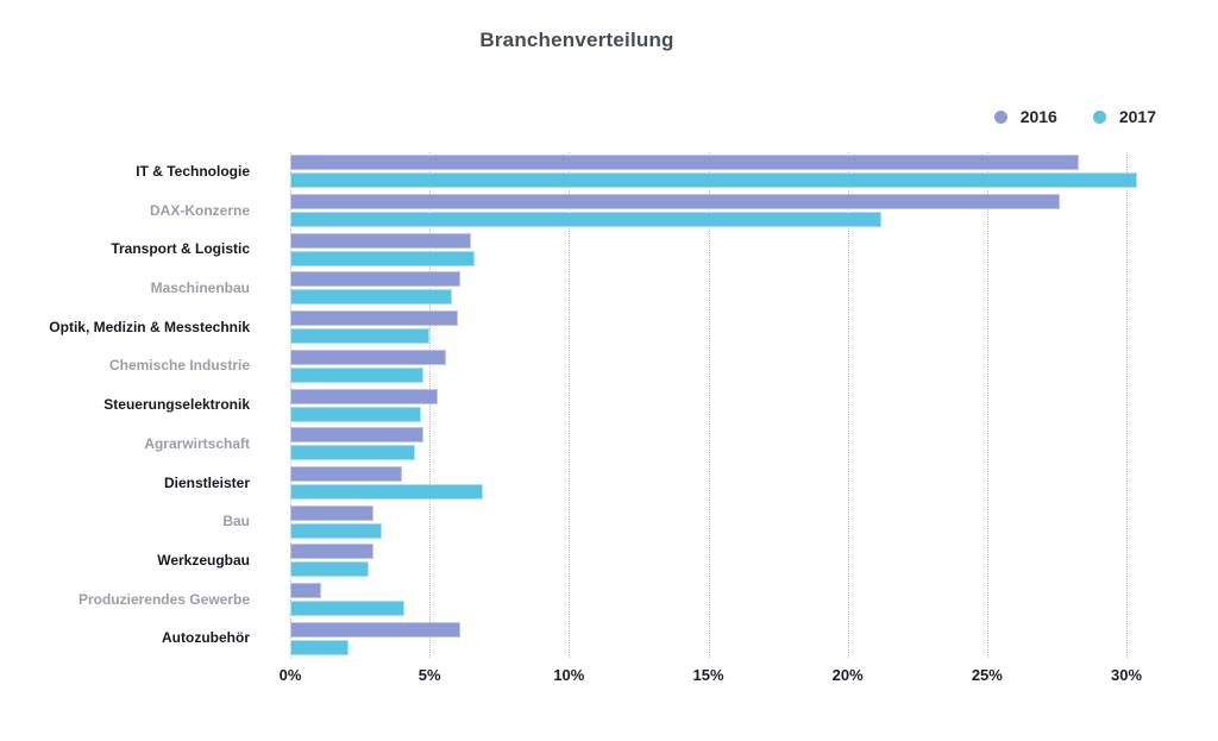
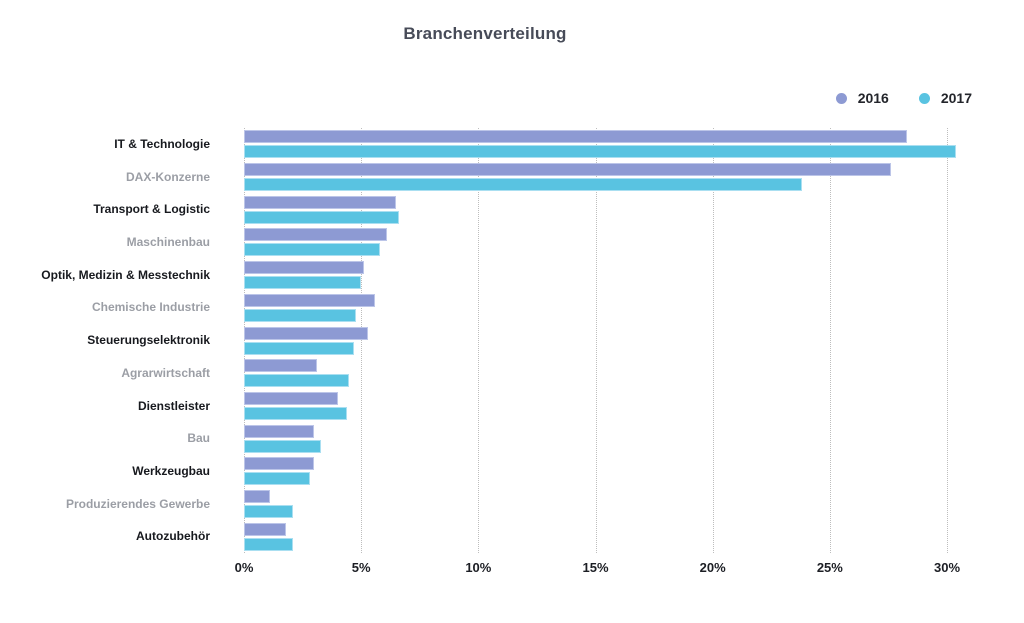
2017/DAX-Konzerne: 21.2% -> 23.8%
2016/Optik, Medizin & Messtechnik: 6.0% -> 5.1%
2016/Agrarwirtschaft: 4.8% -> 3.1%
2017/Dienstleister: 6.9% -> 4.4%
2017/Produzierendes Gewerbe: 4.1% -> 2.1%
2016/Autozubehör: 6.1% -> 1.8%
